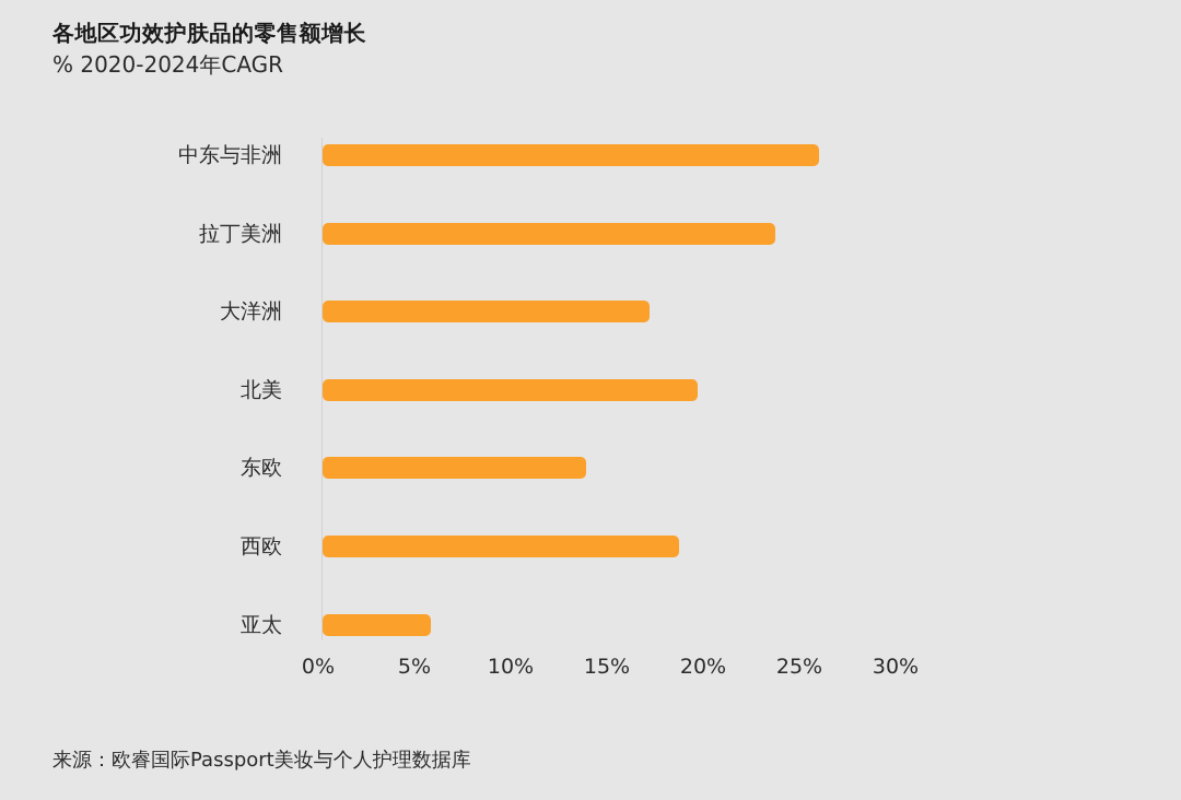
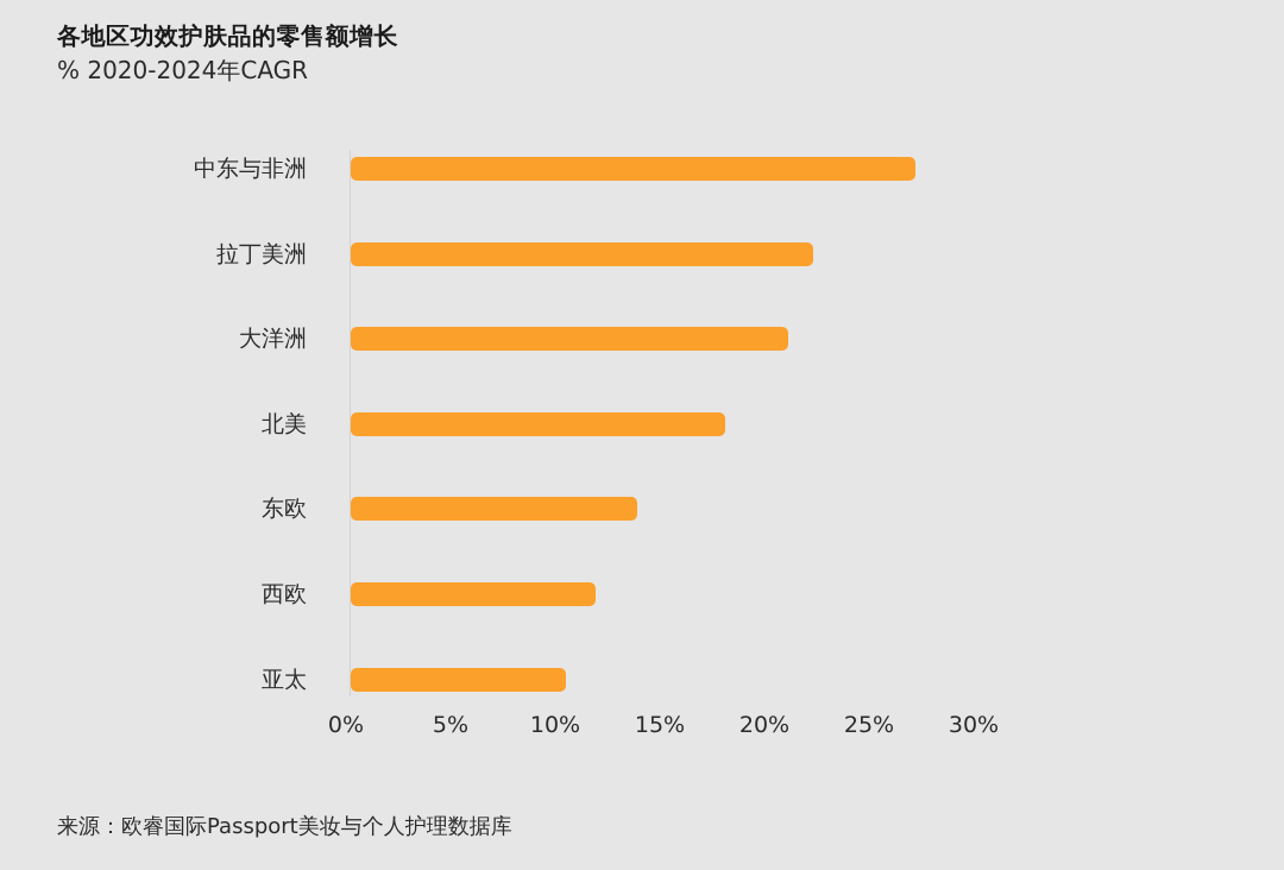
中东与非洲: 25.8% -> 27.0%
拉丁美洲: 23.5% -> 22.1%
大洋洲: 17.0% -> 20.9%
北美: 19.5% -> 17.9%
西欧: 18.5% -> 11.7%
亚太: 5.6% -> 10.3%
